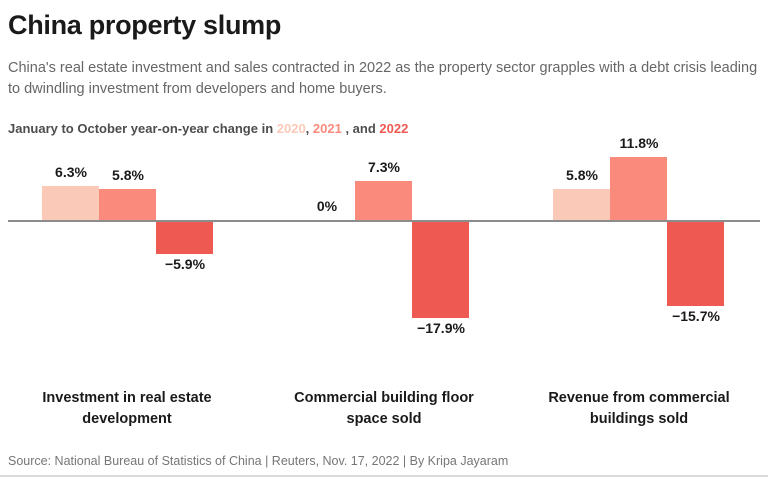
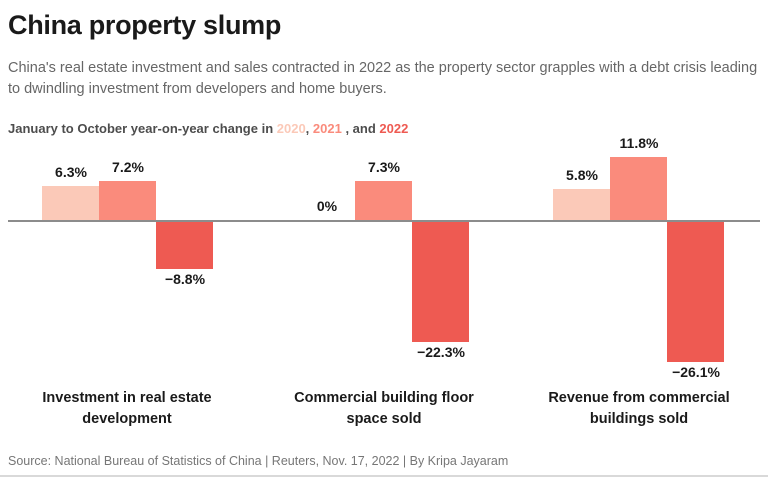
2021/Investment in real estate development: 5.8% -> 7.2%
2022/Investment in real estate development: −5.9% -> −8.8%
2022/Commercial building floor space sold: −17.9% -> −22.3%
2022/Revenue from commercial buildings sold: −15.7% -> −26.1%
